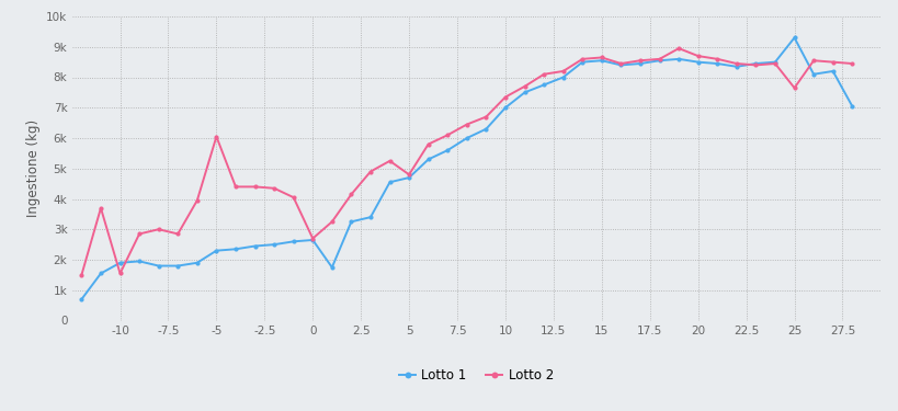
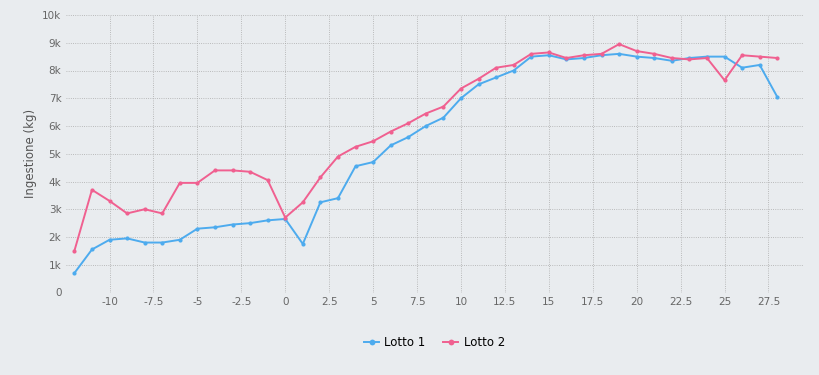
Lotto 2/-10: 1.55k -> 3.30k
Lotto 2/-5: 6.05k -> 3.95k
Lotto 2/5: 4.80k -> 5.45k
Lotto 1/25: 9.30k -> 8.50k
